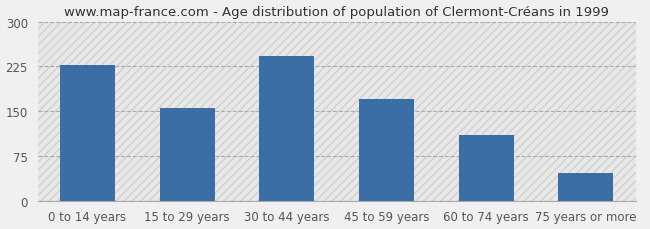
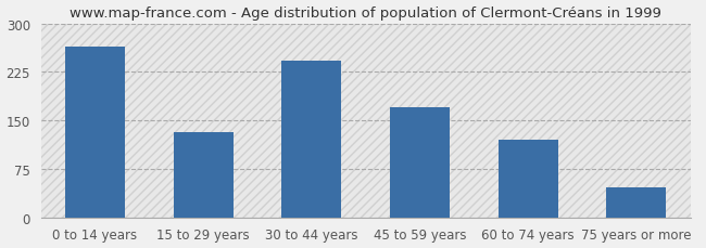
0 to 14 years: 228 -> 264
15 to 29 years: 155 -> 132
60 to 74 years: 110 -> 120
